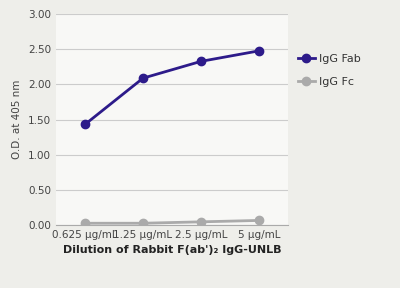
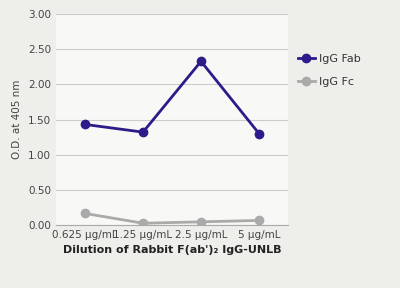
IgG Fc/0.625 μg/mL: 0.02 -> 0.16
IgG Fab/1.25 μg/mL: 2.09 -> 1.32
IgG Fab/5 μg/mL: 2.48 -> 1.30
